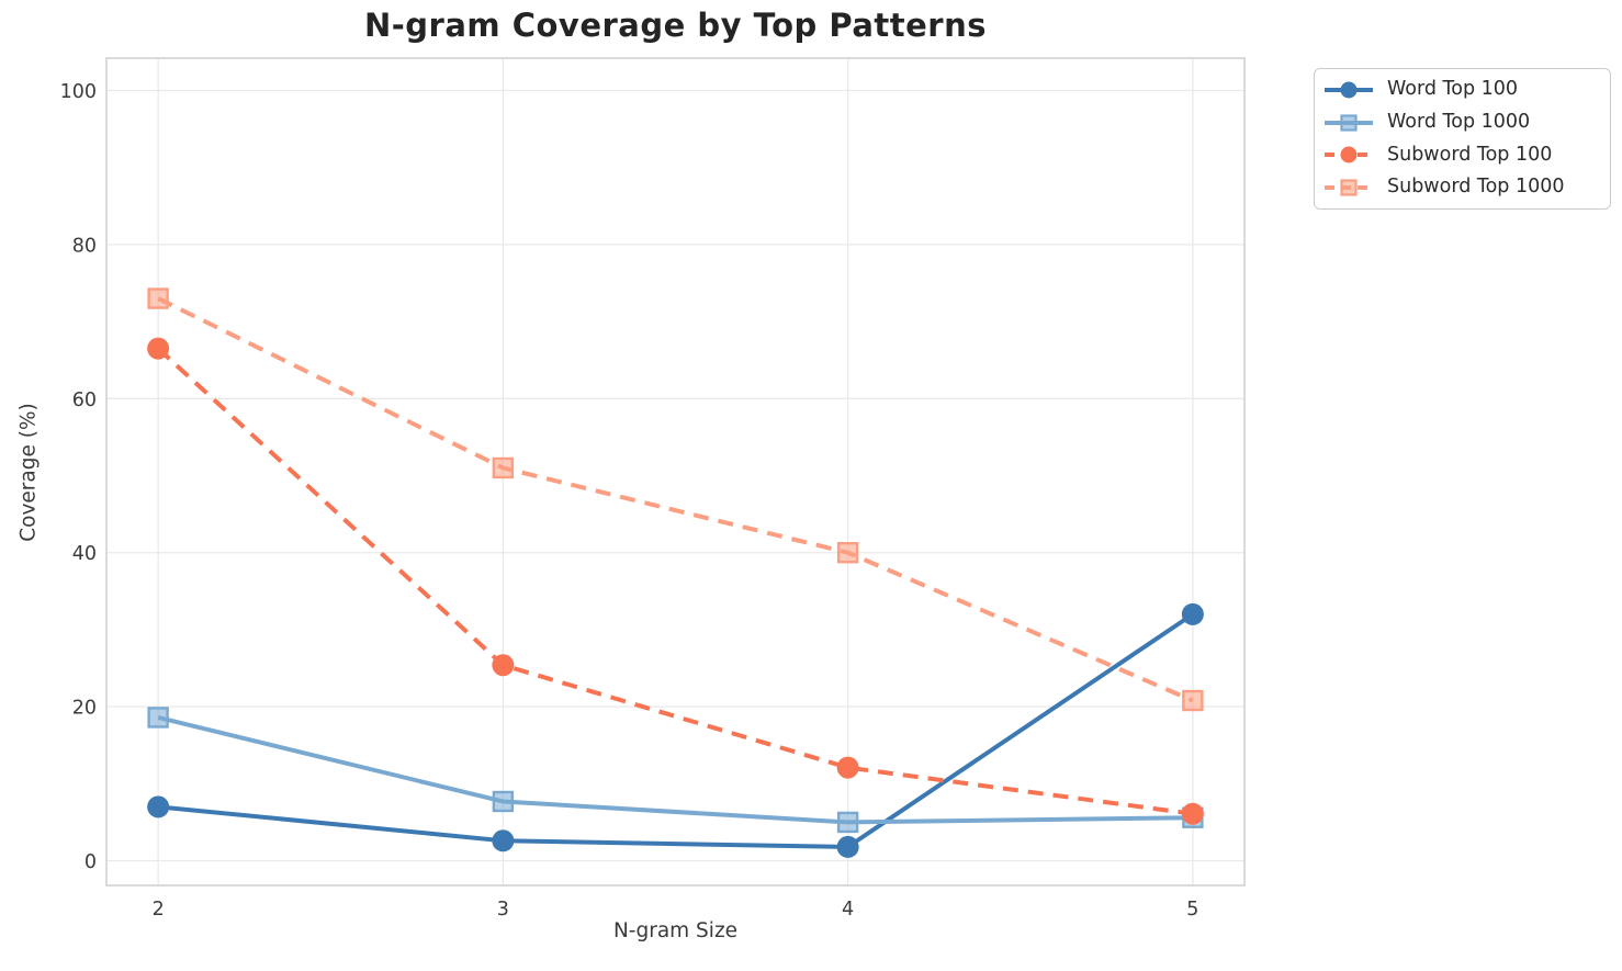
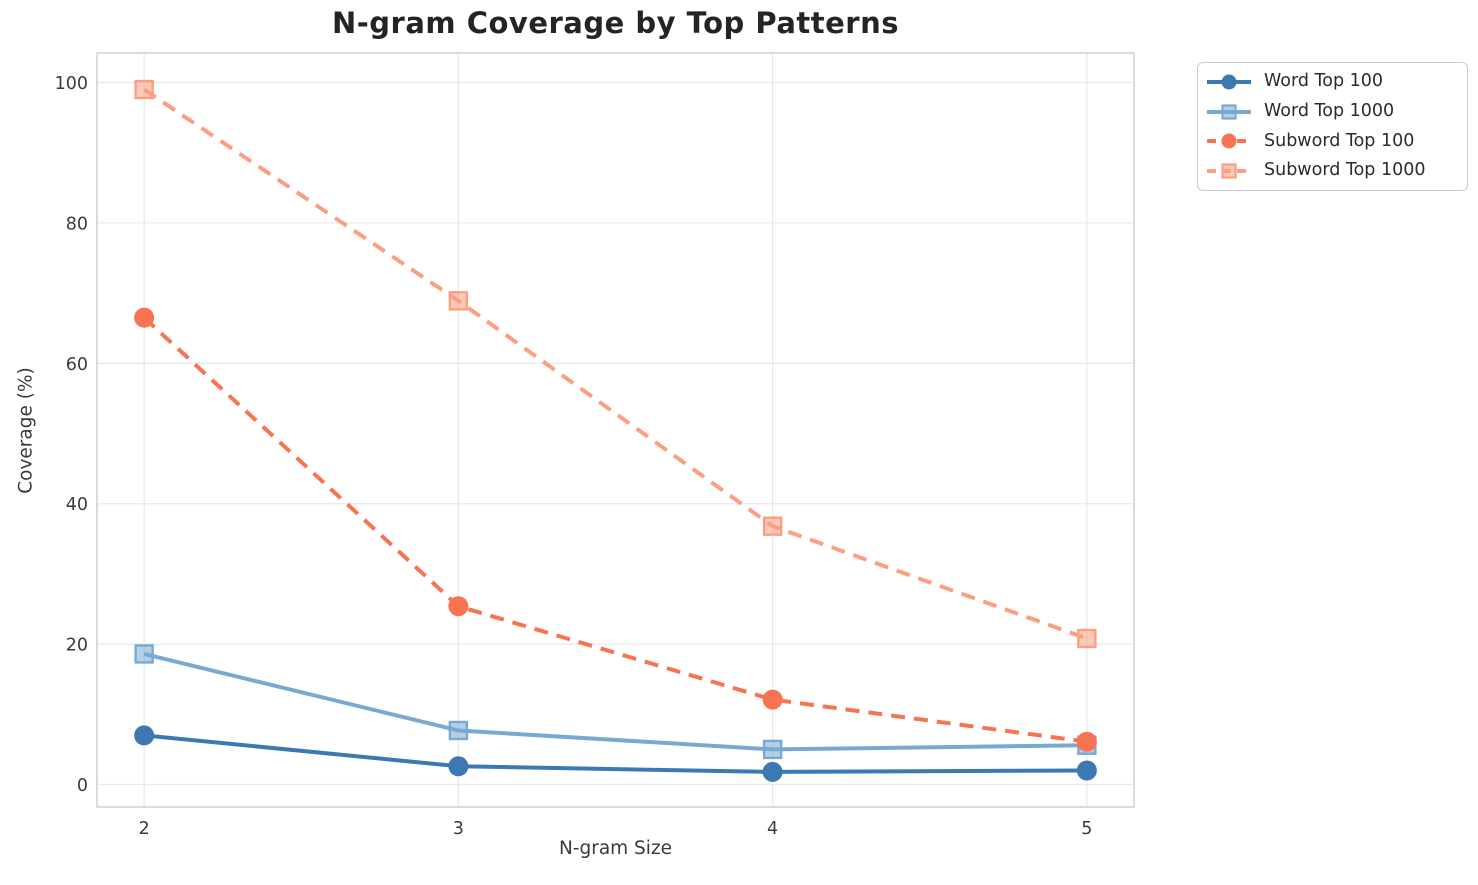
Subword Top 1000/2: 73 -> 99
Subword Top 1000/3: 51 -> 69
Subword Top 1000/4: 40 -> 37
Word Top 100/5: 32 -> 2
